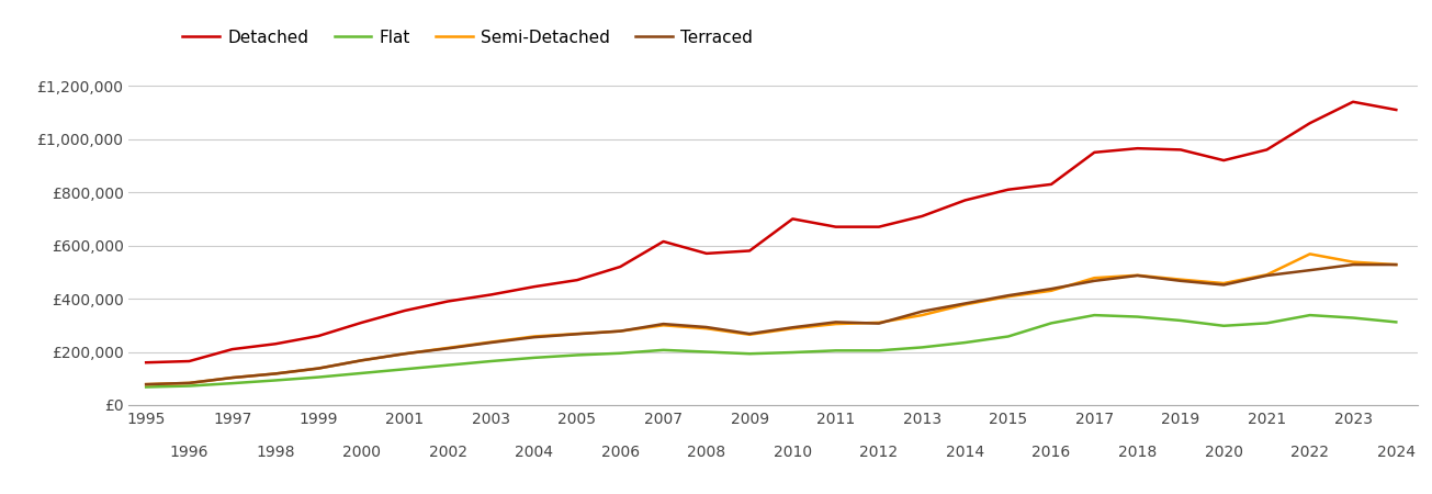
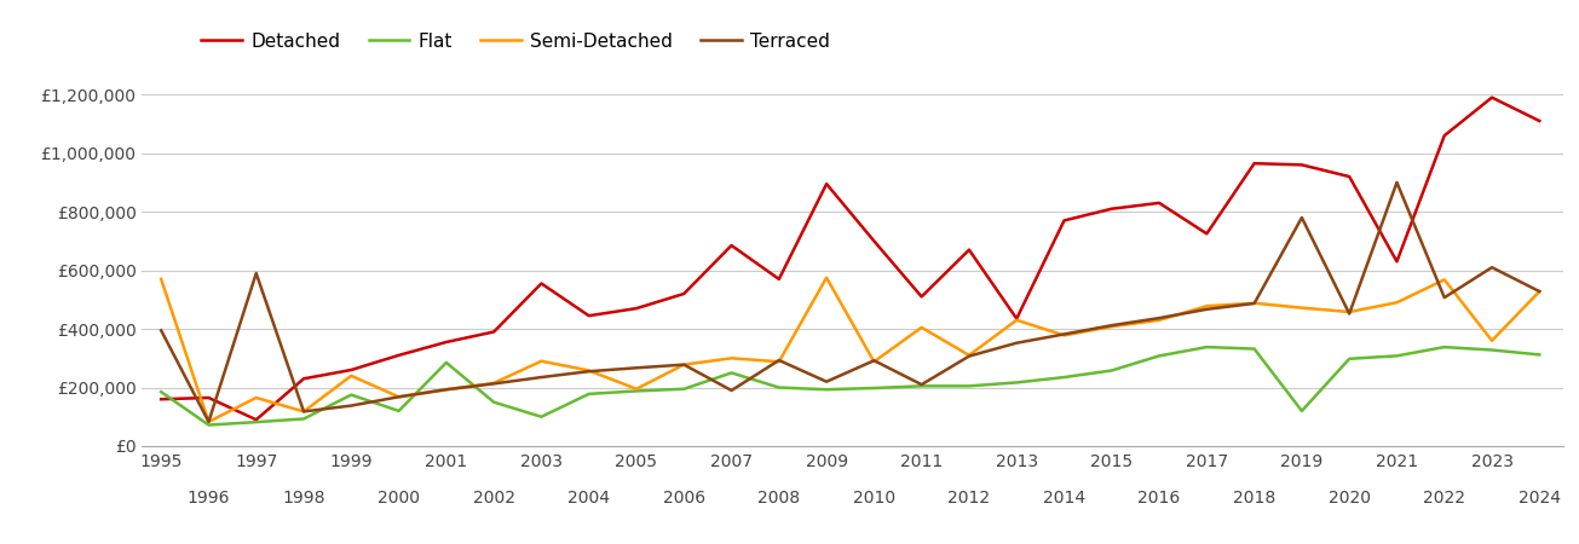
Flat/1995: £68,000 -> £185,000
Semi-Detached/1995: £78,000 -> £570,000
Terraced/1995: £78,000 -> £395,000
Detached/1997: £210,000 -> £90,000
Semi-Detached/1997: £103,000 -> £165,000
Terraced/1997: £103,000 -> £590,000
Flat/1999: £105,000 -> £175,000
Semi-Detached/1999: £138,000 -> £240,000
Flat/2001: £135,000 -> £285,000
Detached/2003: £415,000 -> £555,000
Flat/2003: £165,000 -> £100,000
Semi-Detached/2003: £237,000 -> £290,000
Semi-Detached/2005: £268,000 -> £195,000
Detached/2007: £615,000 -> £685,000
Flat/2007: £207,000 -> £250,000
Terraced/2007: £305,000 -> £190,000
Detached/2009: £580,000 -> £895,000
Semi-Detached/2009: £265,000 -> £575,000
Terraced/2009: £268,000 -> £220,000
Detached/2011: £670,000 -> £510,000
Semi-Detached/2011: £305,000 -> £405,000
Terraced/2011: £312,000 -> £210,000
Detached/2013: £710,000 -> £435,000
Semi-Detached/2013: £338,000 -> £430,000
Detached/2017: £950,000 -> £725,000
Flat/2019: £318,000 -> £120,000
Terraced/2019: £467,000 -> £780,000
Detached/2021: £960,000 -> £630,000
Terraced/2021: £487,000 -> £900,000
Detached/2023: £1,140,000 -> £1,190,000
Semi-Detached/2023: £538,000 -> £360,000
Terraced/2023: £528,000 -> £610,000
